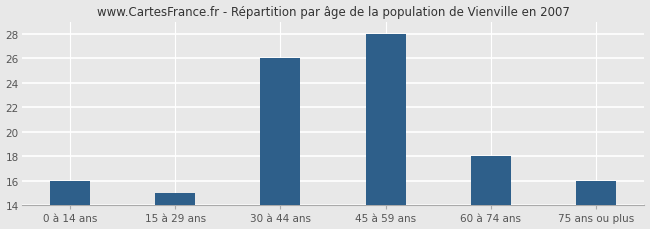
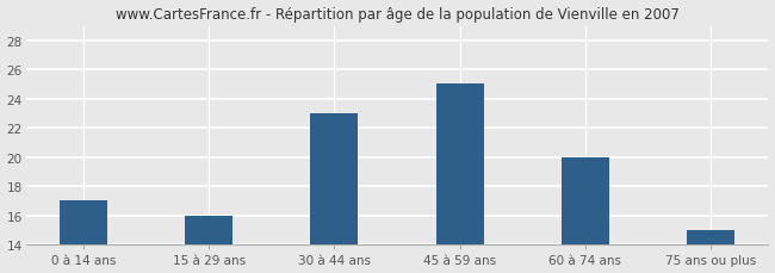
0 à 14 ans: 16 -> 17
15 à 29 ans: 15 -> 16
30 à 44 ans: 26 -> 23
45 à 59 ans: 28 -> 25
60 à 74 ans: 18 -> 20
75 ans ou plus: 16 -> 15
